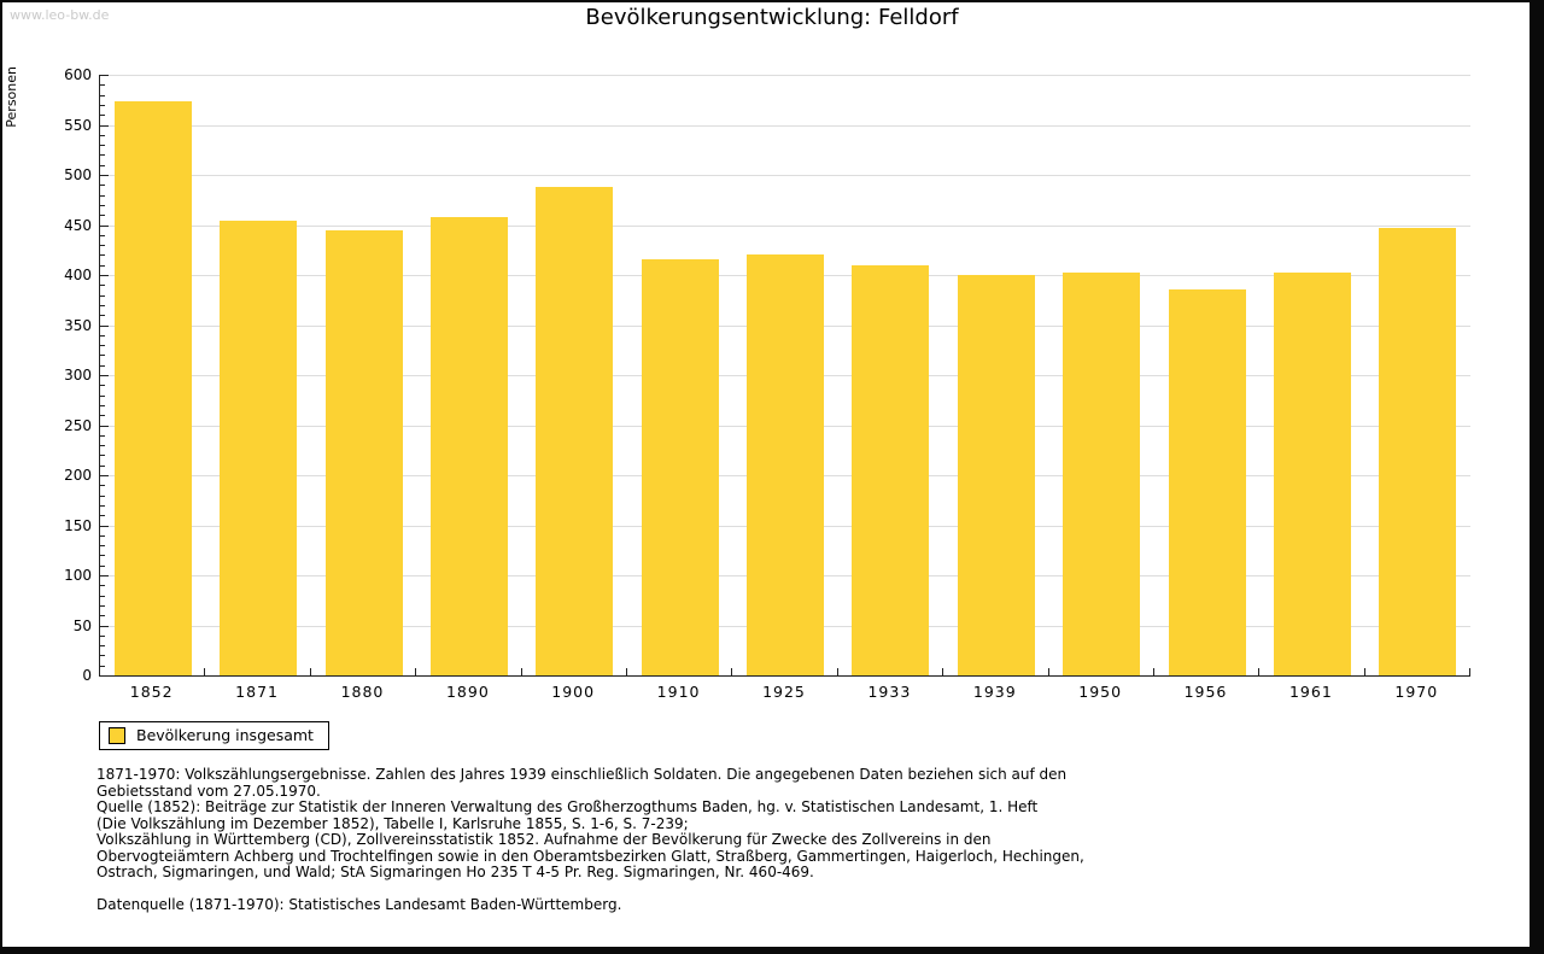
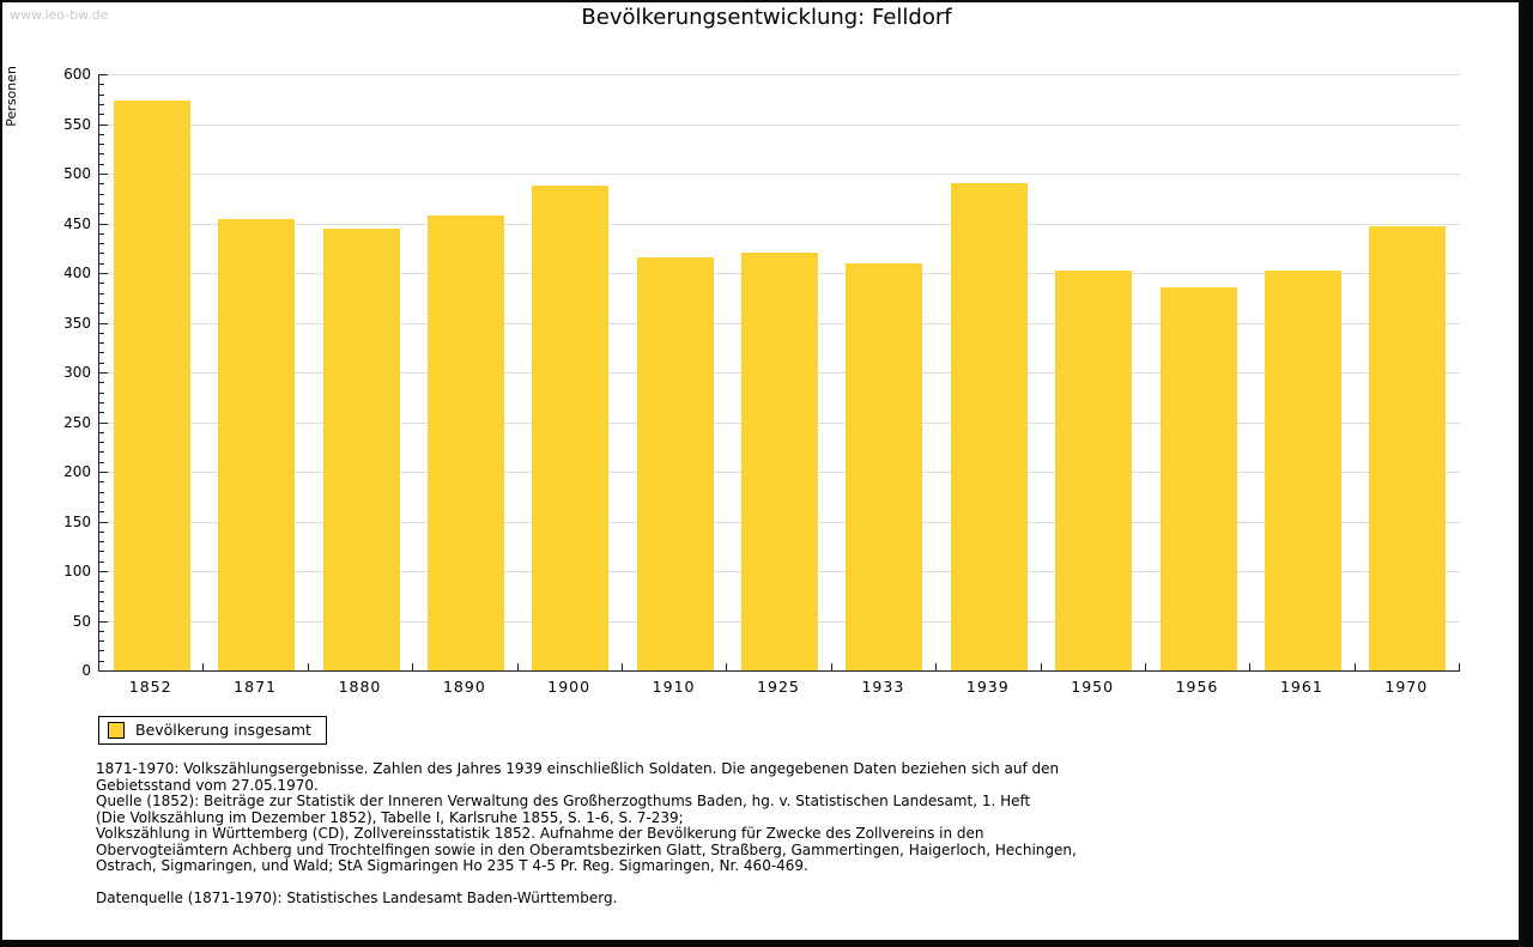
1939: 400 -> 490
